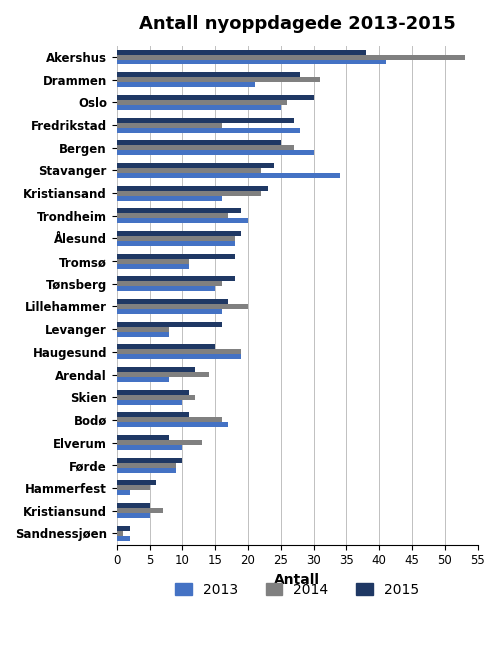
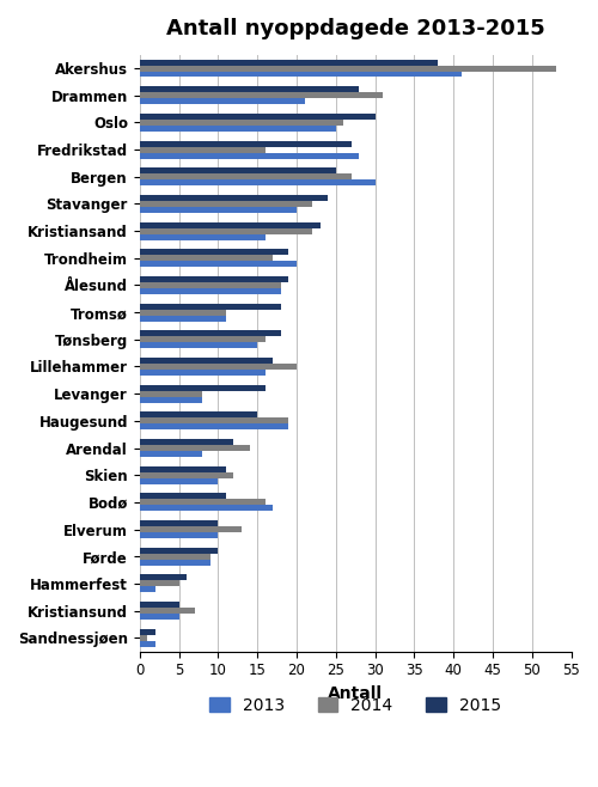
2013/Stavanger: 34 -> 20
2015/Elverum: 8 -> 10
